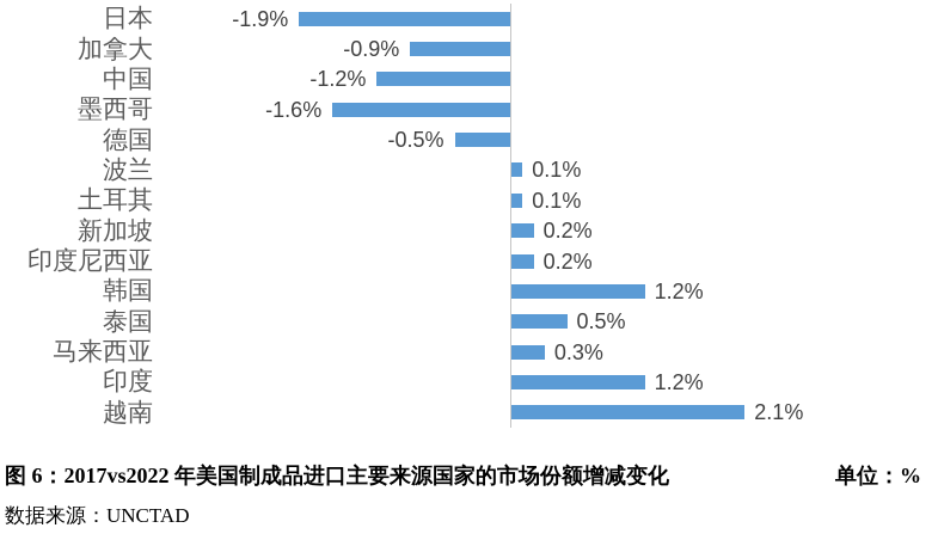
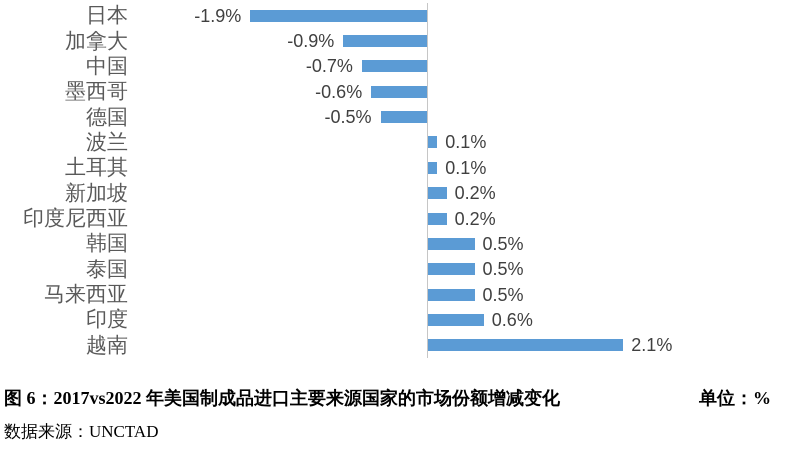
中国: -1.2% -> -0.7%
墨西哥: -1.6% -> -0.6%
韩国: 1.2% -> 0.5%
马来西亚: 0.3% -> 0.5%
印度: 1.2% -> 0.6%
